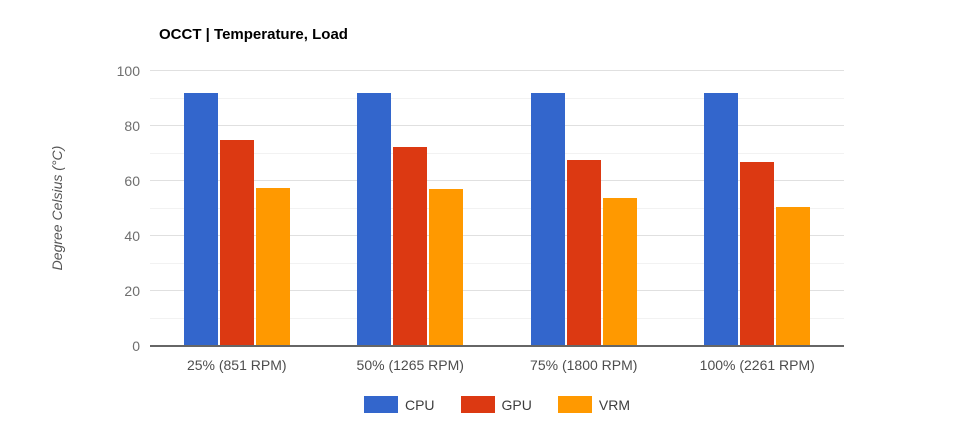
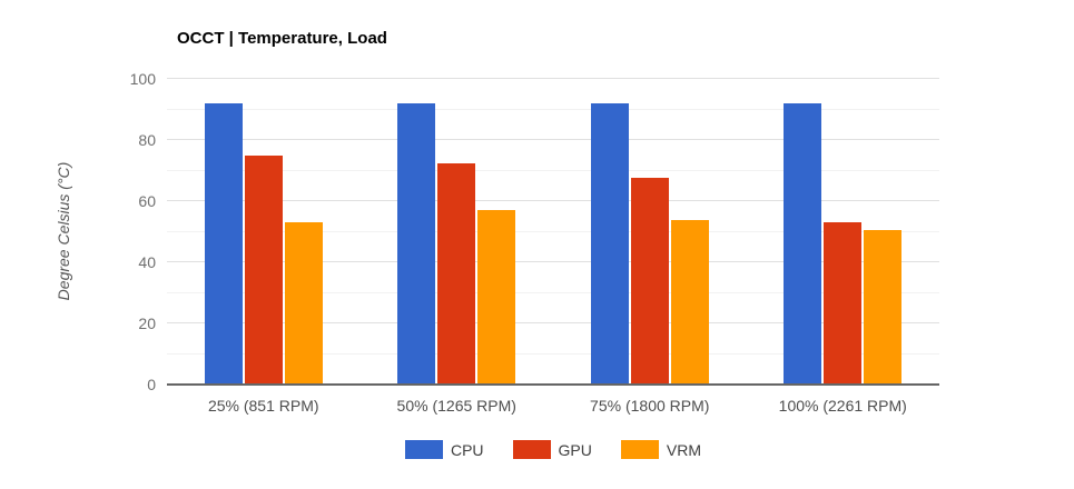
VRM/25% (851 RPM): 58 -> 53
GPU/100% (2261 RPM): 67 -> 53
